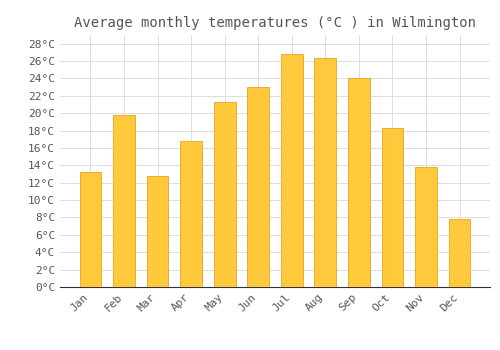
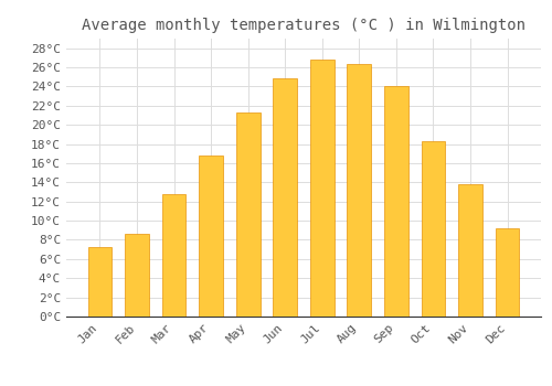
Jan: 13.2°C -> 7.2°C
Feb: 19.8°C -> 8.6°C
Jun: 23.0°C -> 24.9°C
Dec: 7.8°C -> 9.2°C
